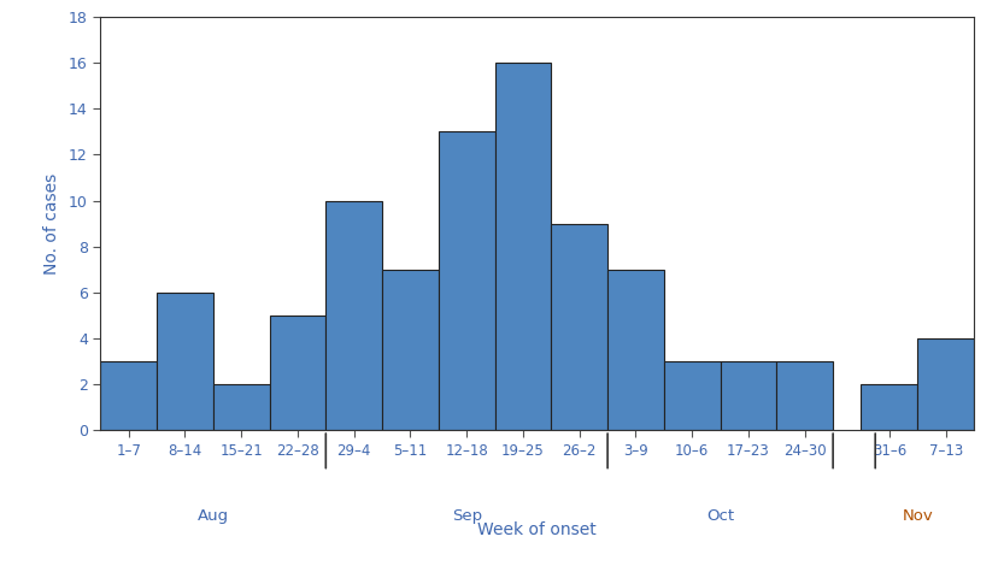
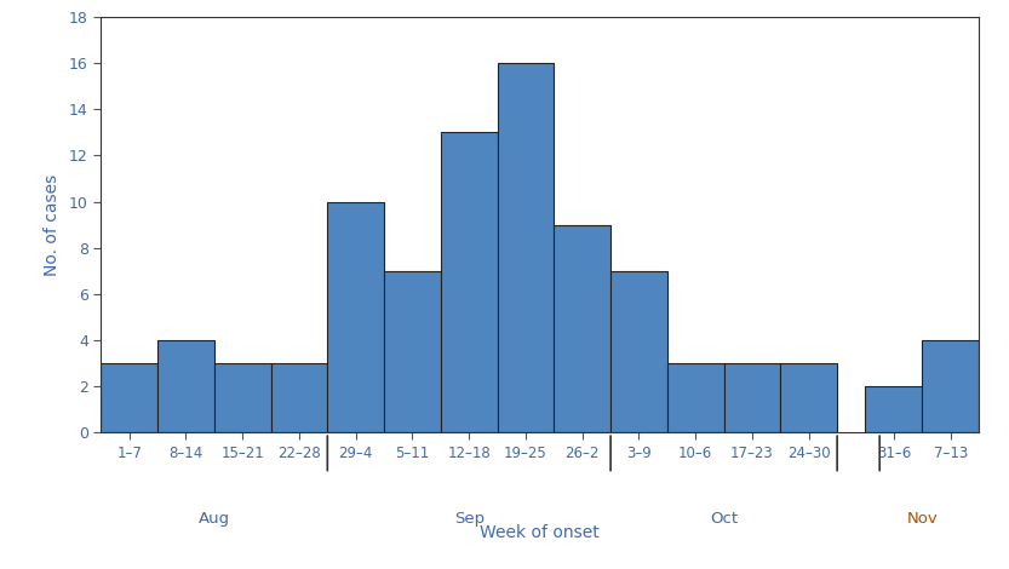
8–14: 6 -> 4
15–21: 2 -> 3
22–28: 5 -> 3
